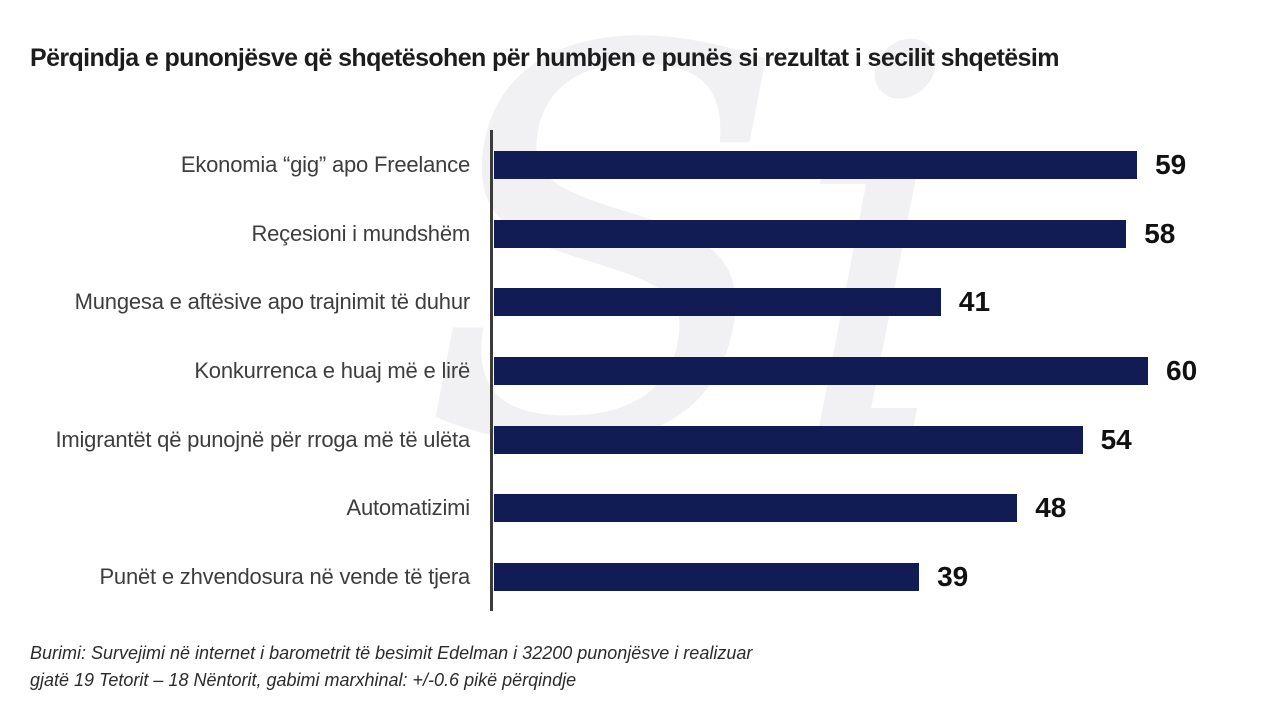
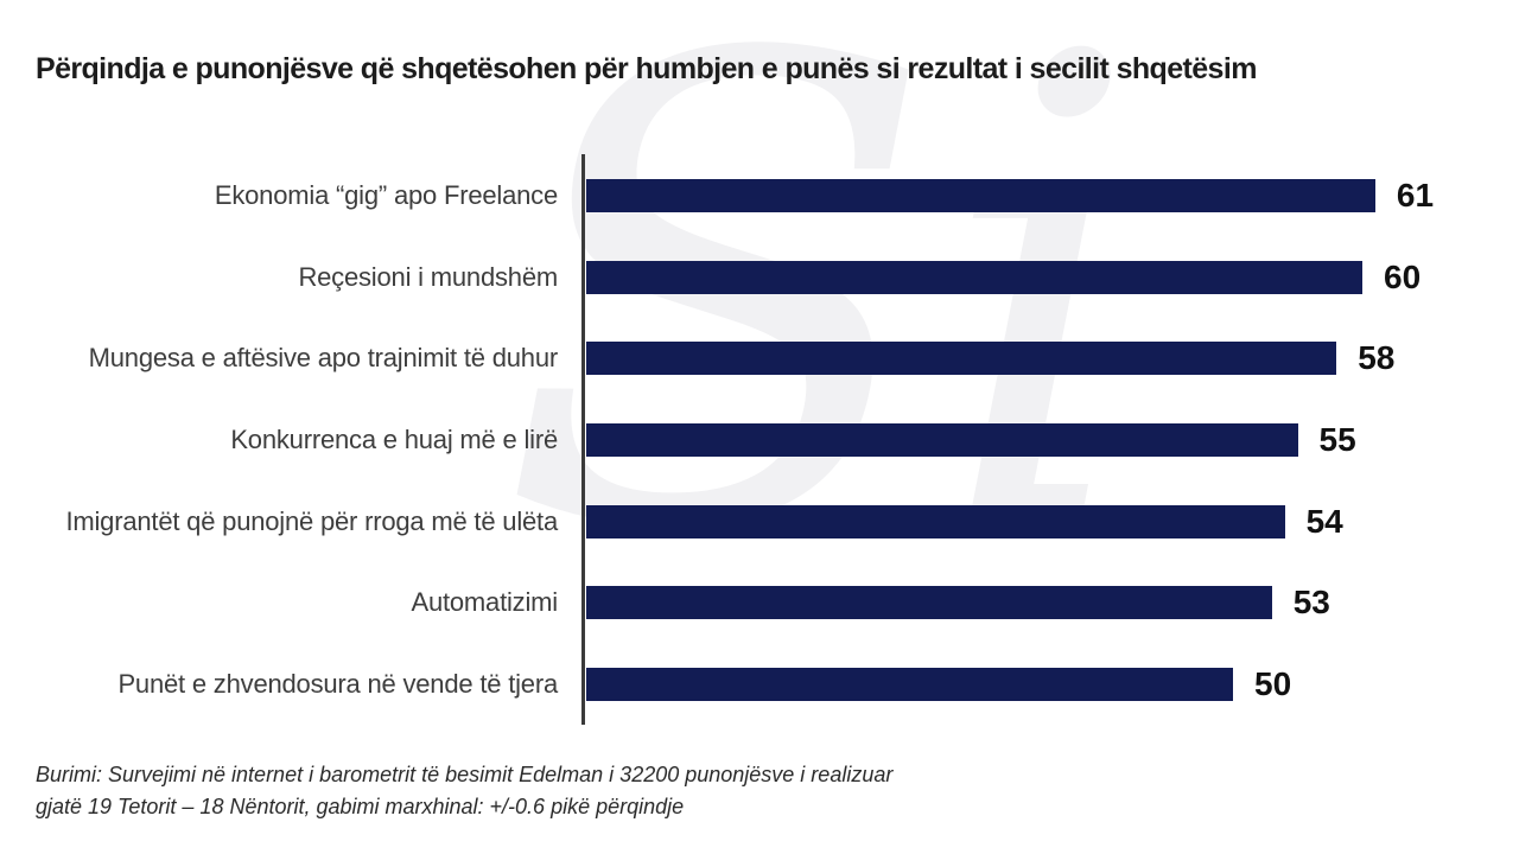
Ekonomia “gig” apo Freelance: 59 -> 61
Reçesioni i mundshëm: 58 -> 60
Mungesa e aftësive apo trajnimit të duhur: 41 -> 58
Konkurrenca e huaj më e lirë: 60 -> 55
Automatizimi: 48 -> 53
Punët e zhvendosura në vende të tjera: 39 -> 50
